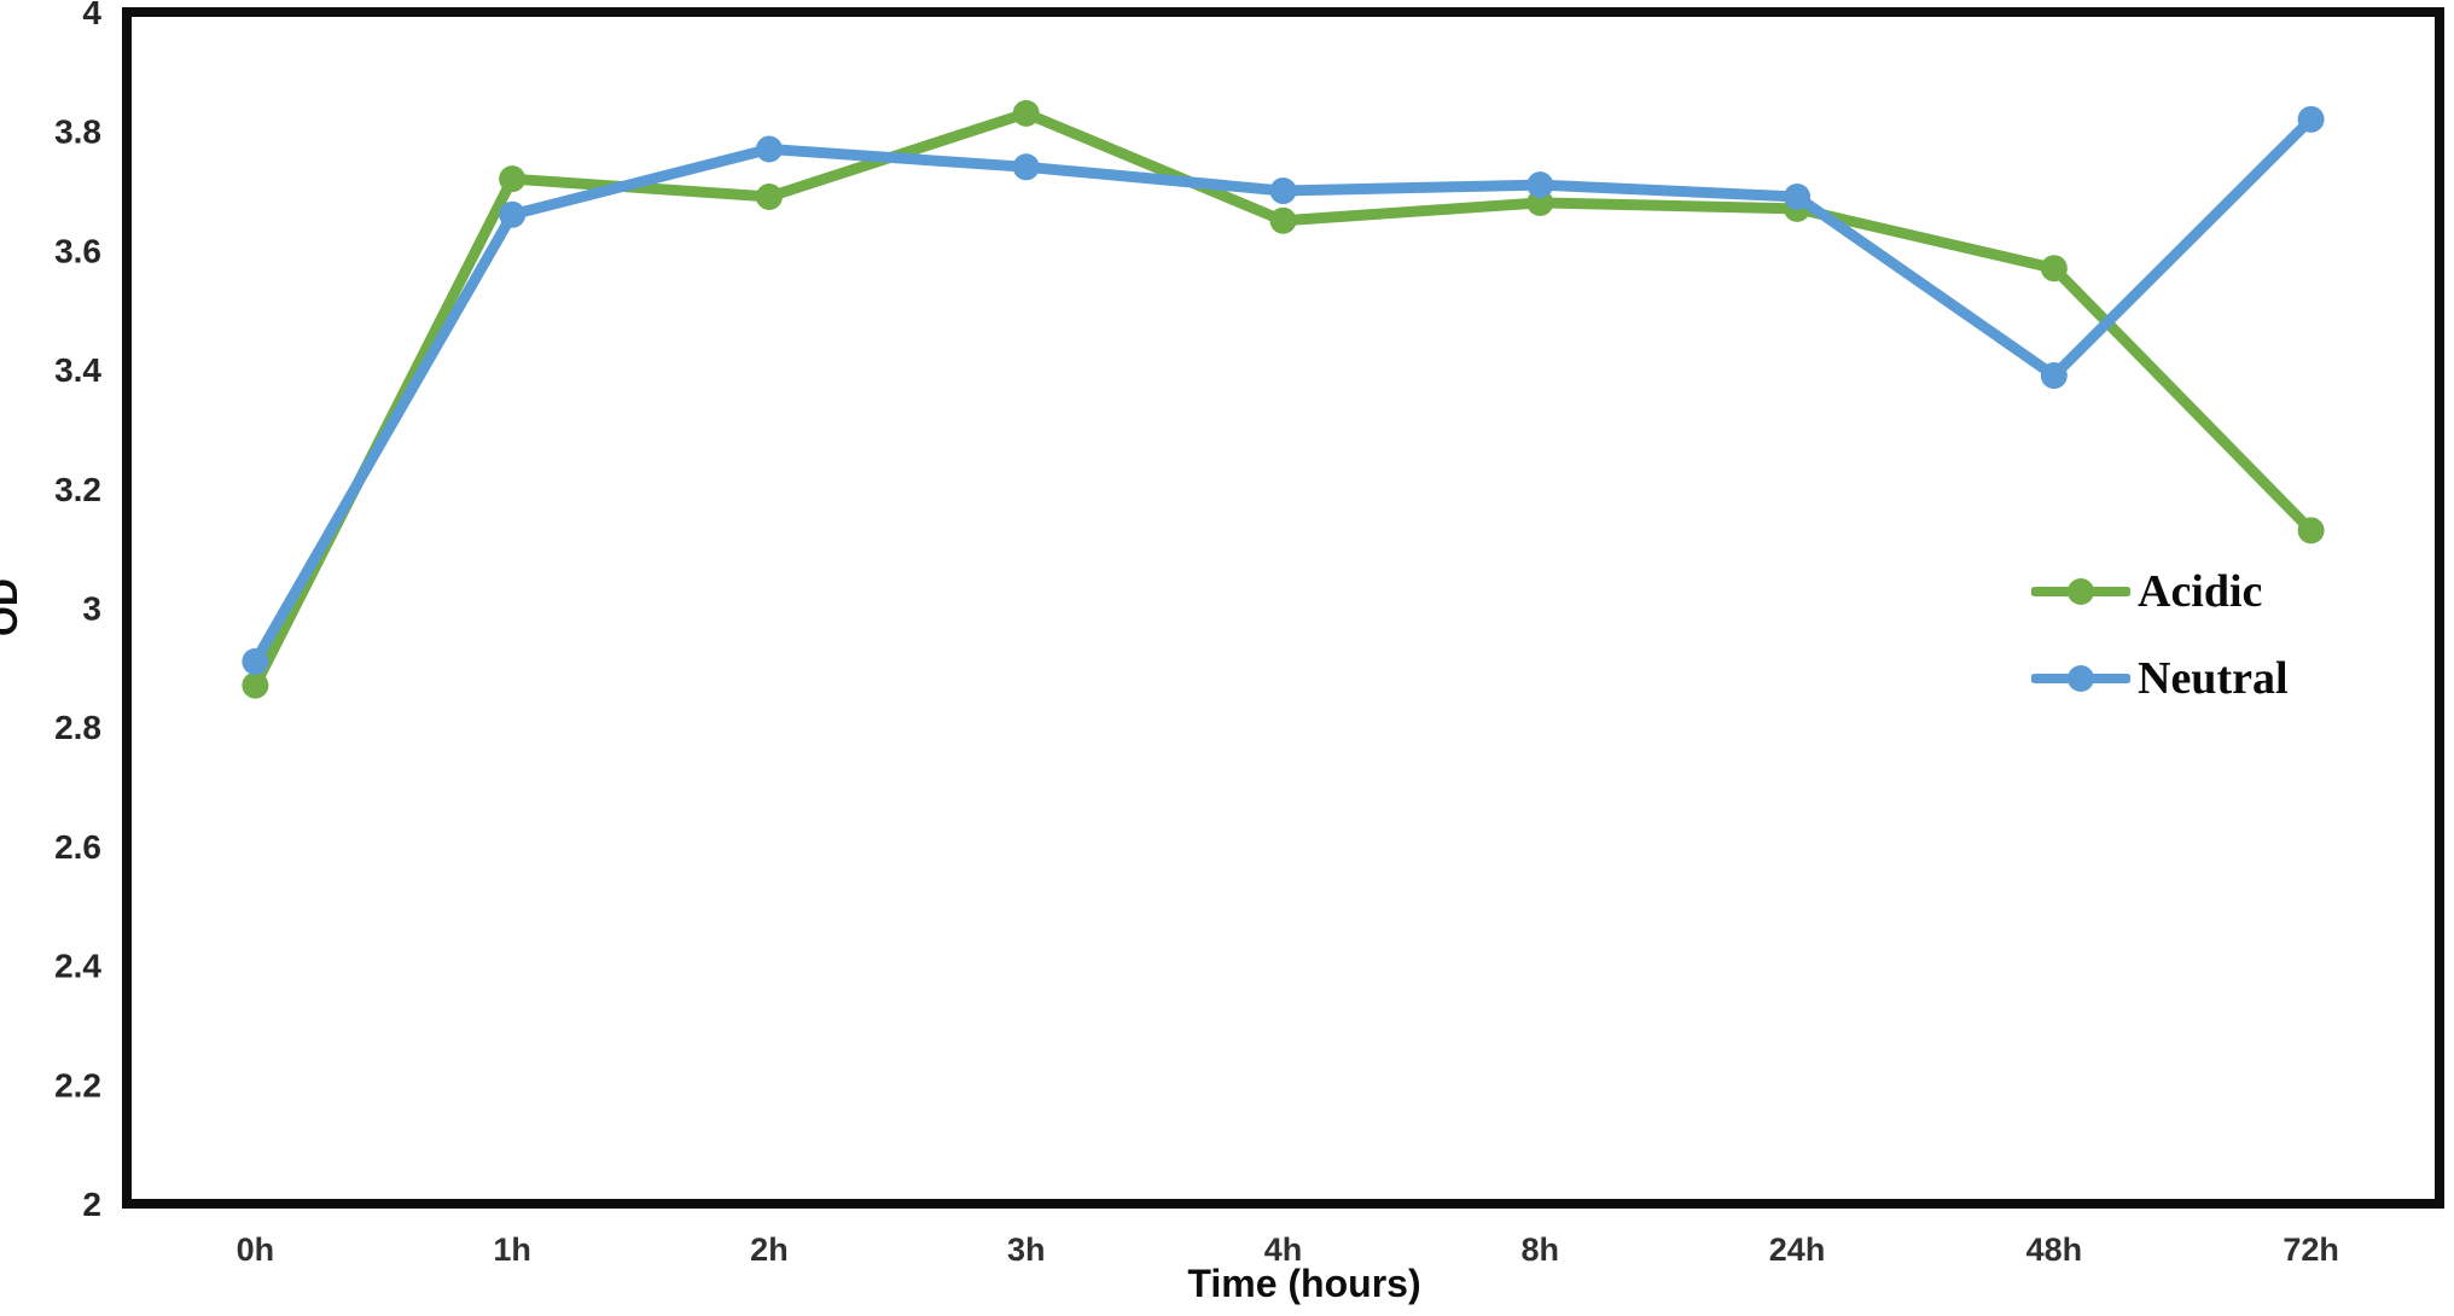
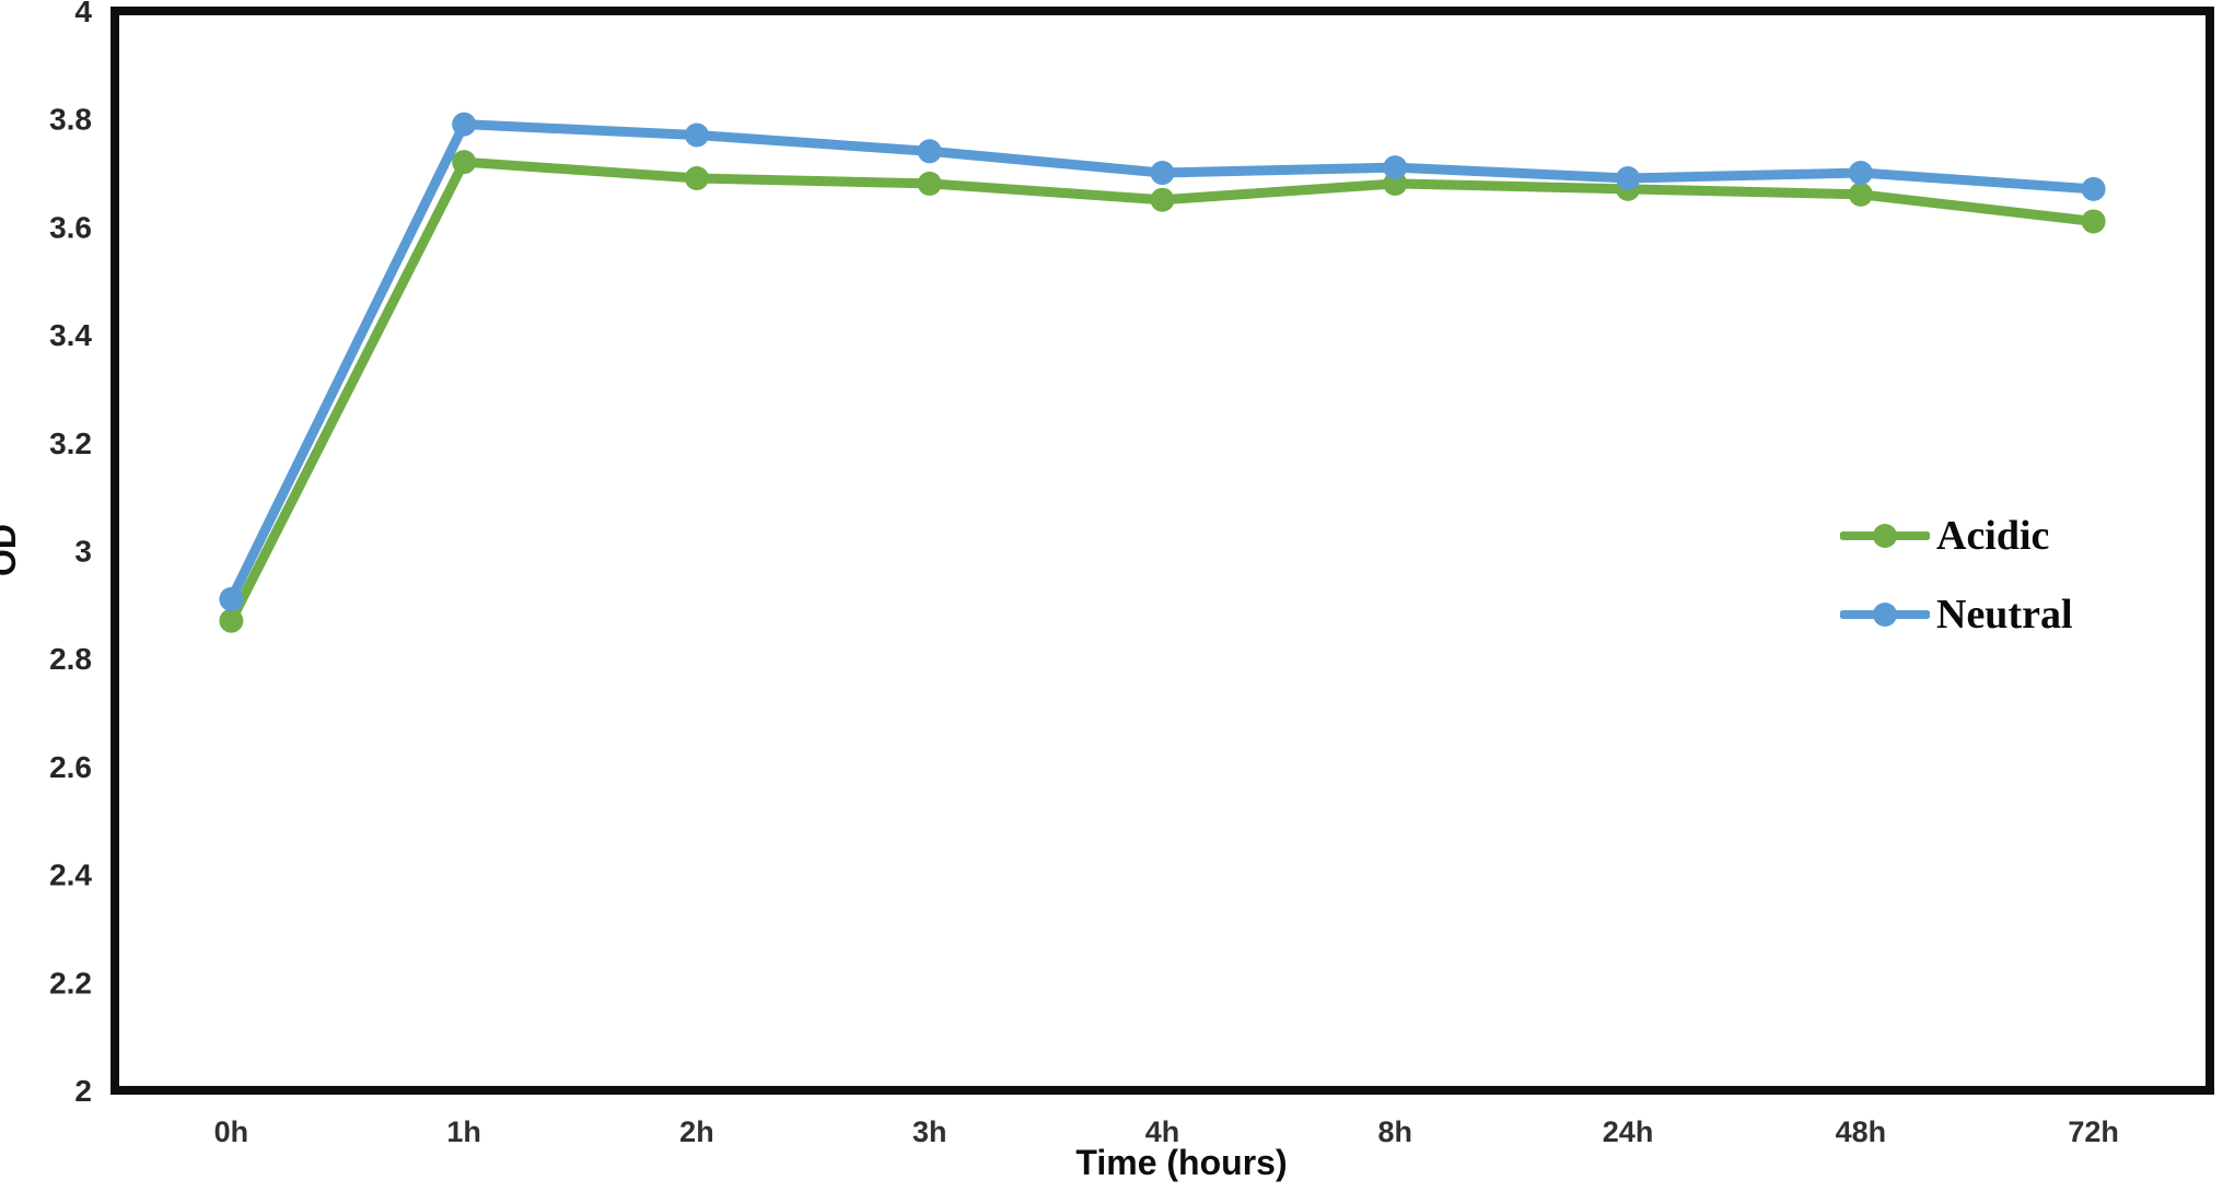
Neutral/1h: 3.66 -> 3.79
Acidic/3h: 3.83 -> 3.68
Acidic/48h: 3.57 -> 3.66
Neutral/48h: 3.39 -> 3.70
Acidic/72h: 3.13 -> 3.61
Neutral/72h: 3.82 -> 3.67
